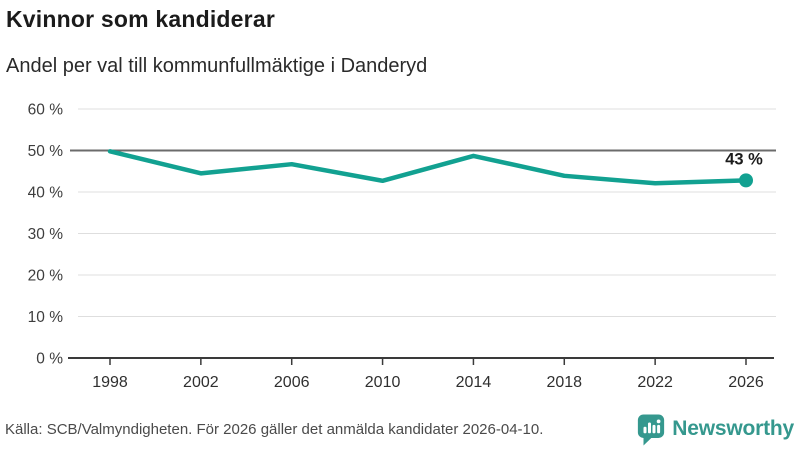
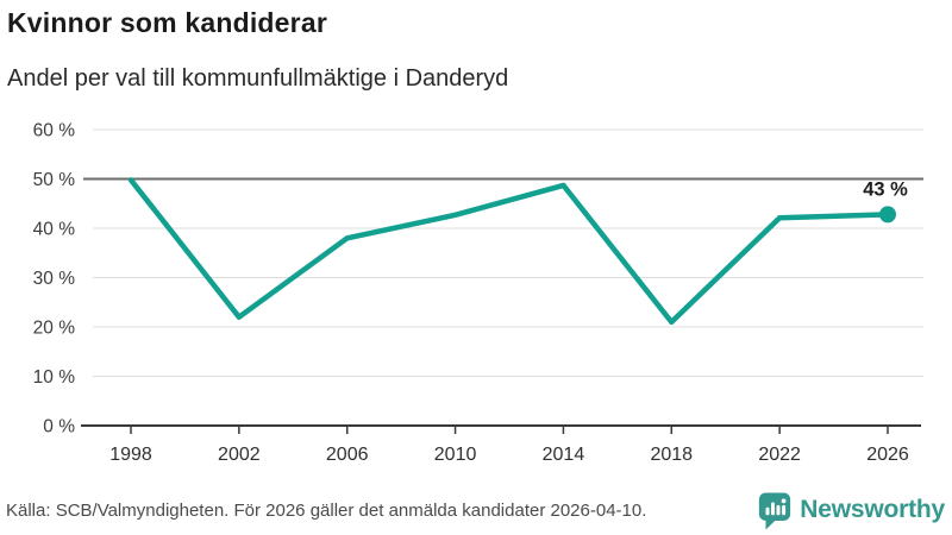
2002: 44% -> 22%
2006: 47% -> 38%
2018: 44% -> 21%
